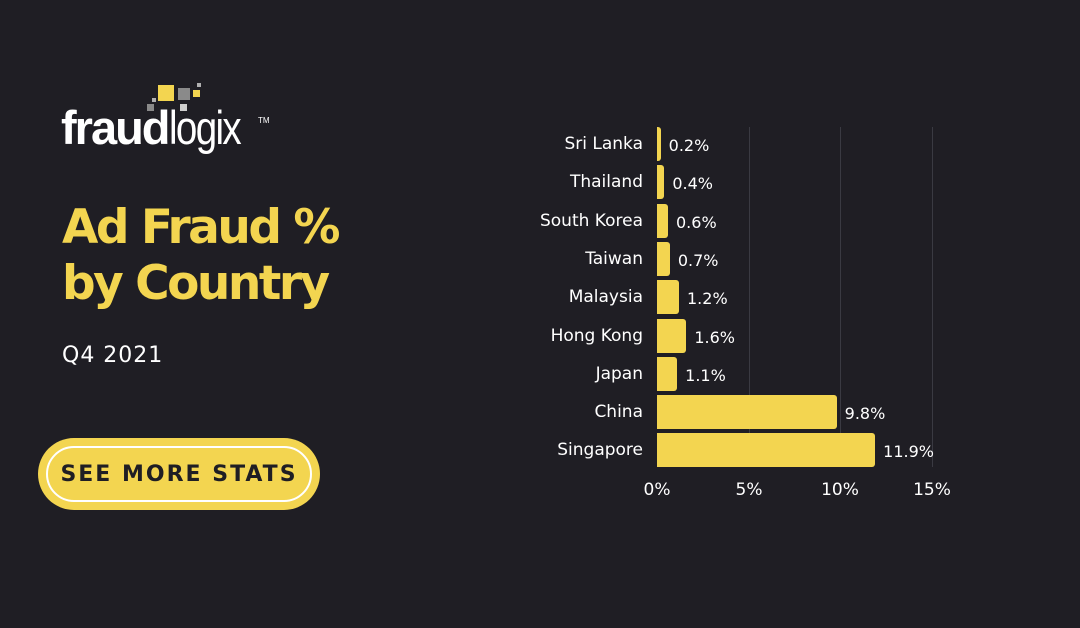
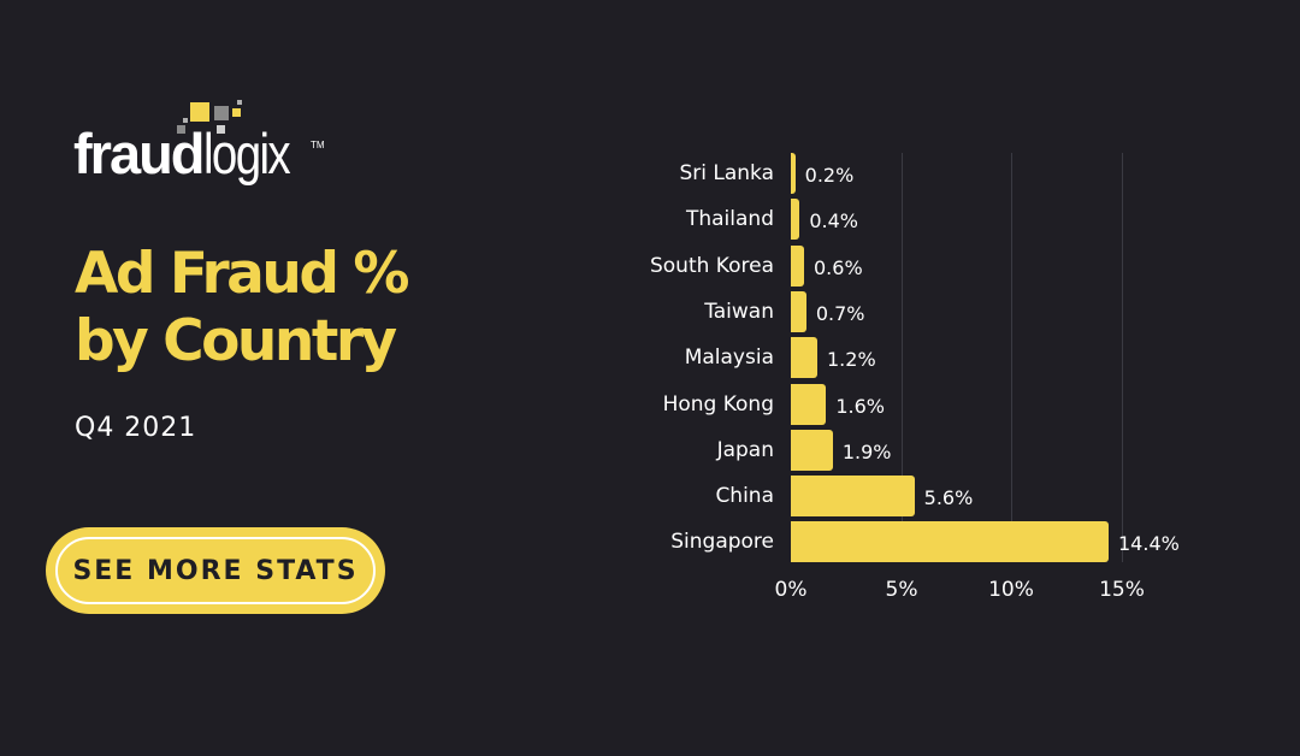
Japan: 1.1% -> 1.9%
China: 9.8% -> 5.6%
Singapore: 11.9% -> 14.4%
